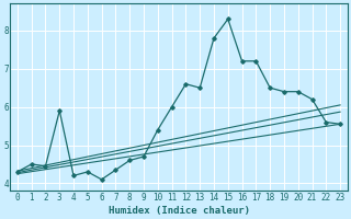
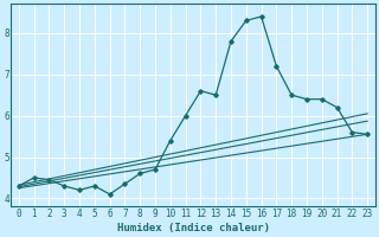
3: 5.90 -> 4.30
16: 7.20 -> 8.40
